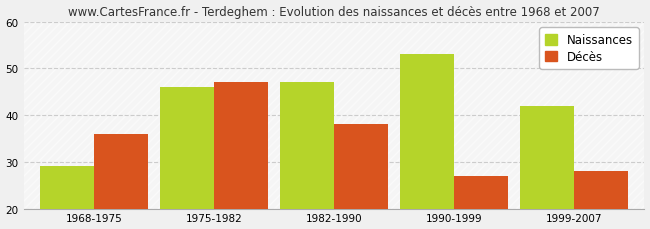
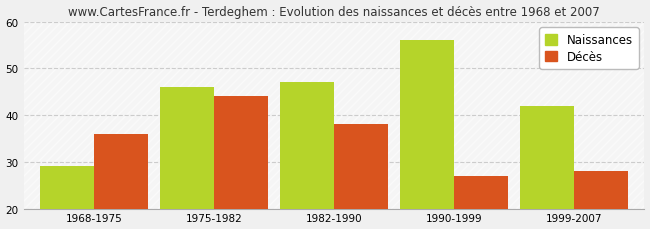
Décès/1975-1982: 47 -> 44
Naissances/1990-1999: 53 -> 56
